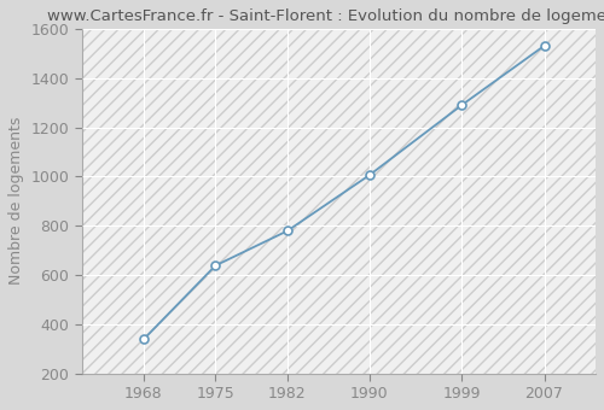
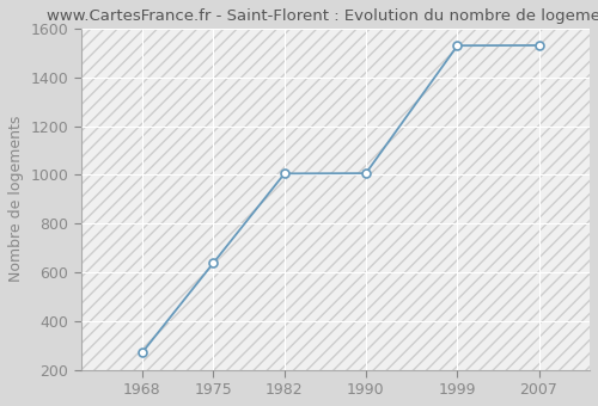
1968: 338 -> 270
1982: 779 -> 1005
1999: 1291 -> 1530
